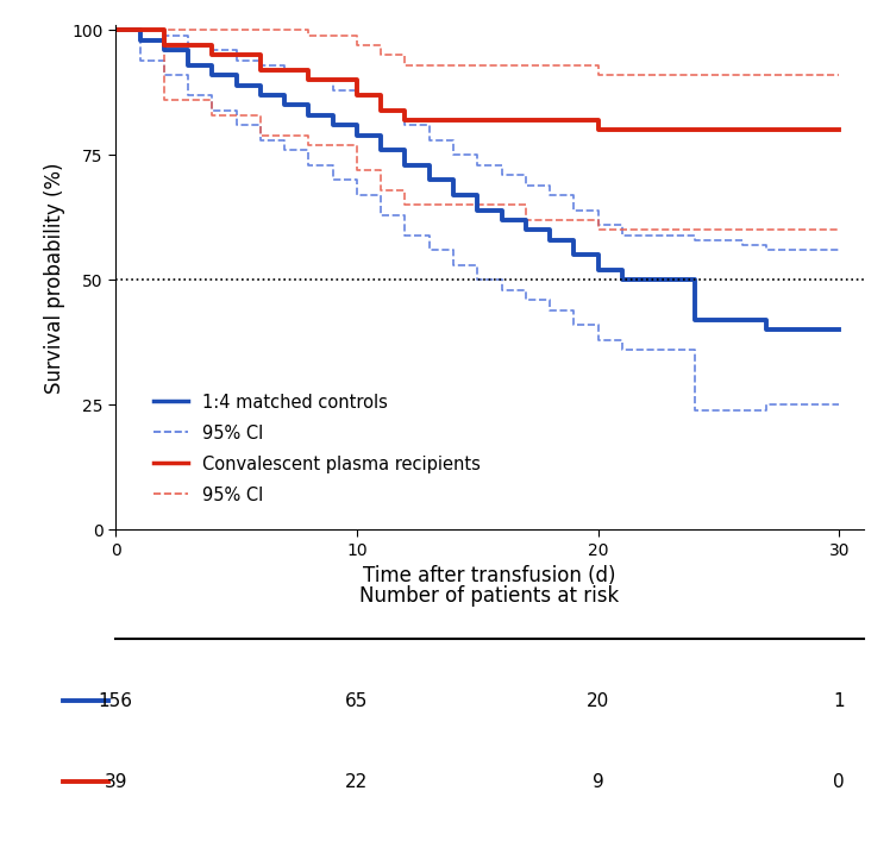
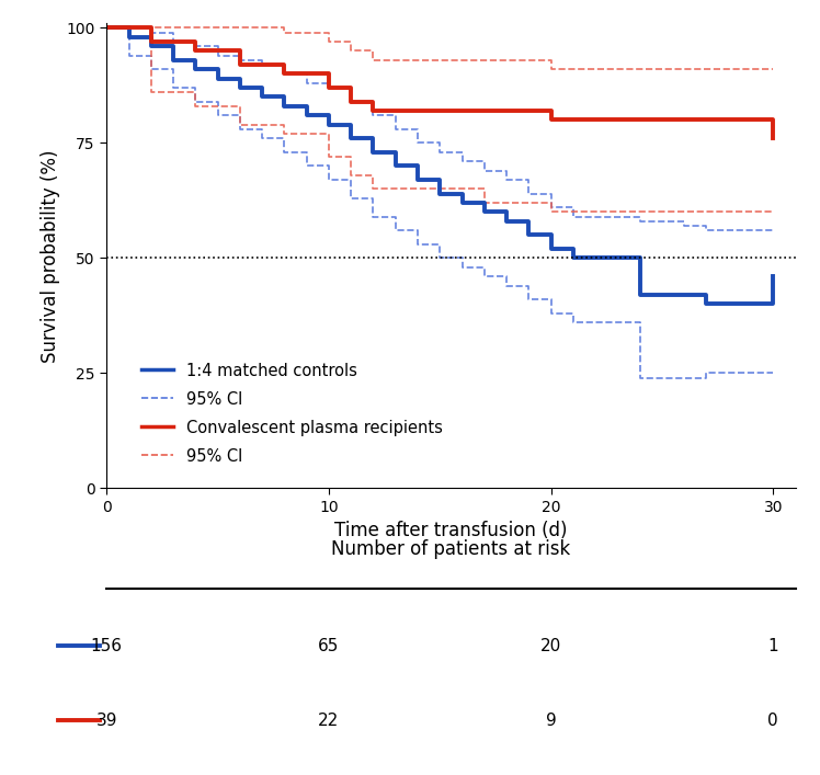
1:4 matched controls/30: 40 -> 46
Convalescent plasma recipients/30: 80 -> 76
